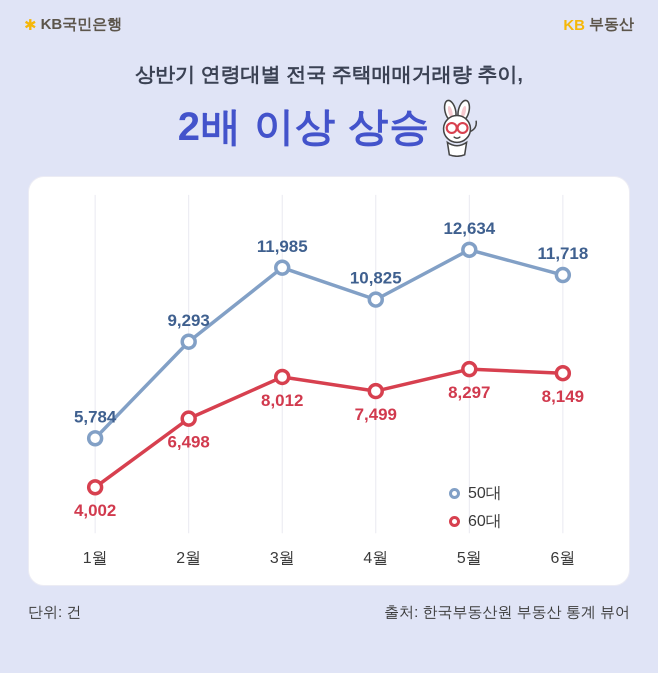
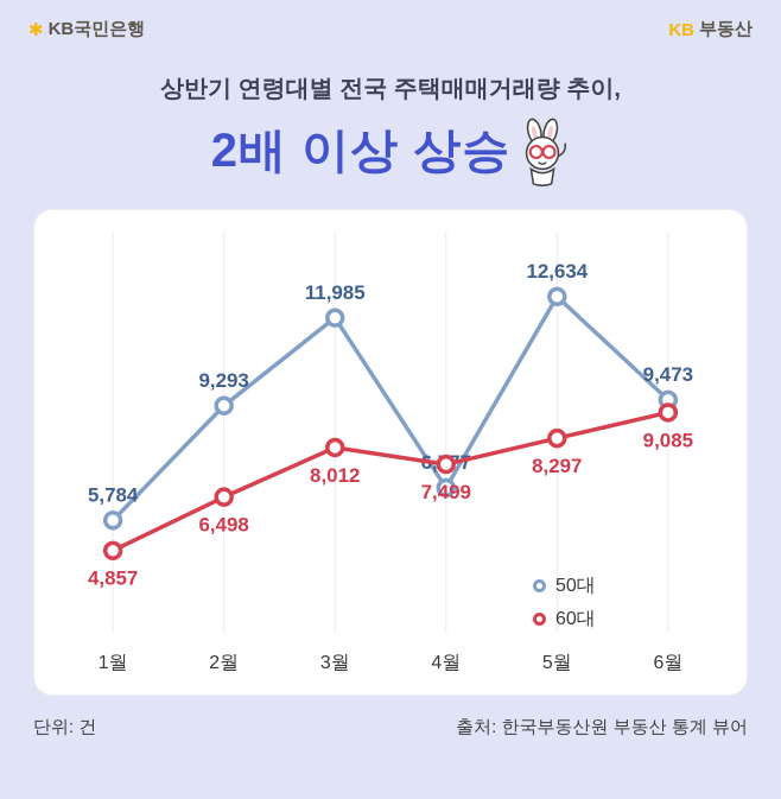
60대/1월: 4,002 -> 4,857
50대/4월: 10,825 -> 6,777
50대/6월: 11,718 -> 9,473
60대/6월: 8,149 -> 9,085
